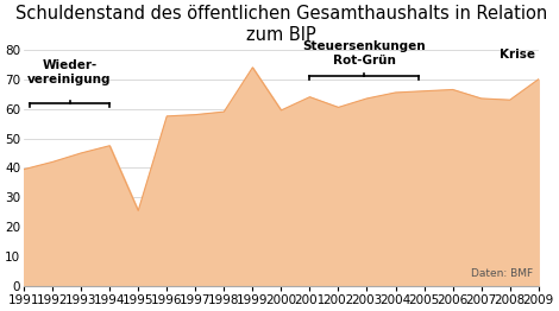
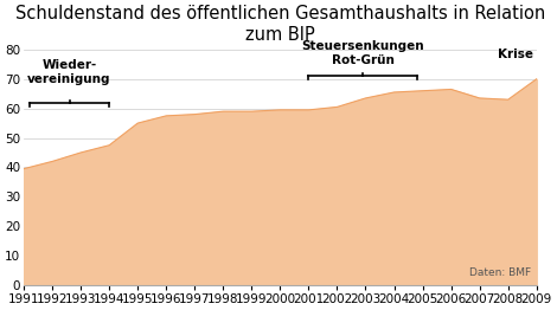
1995: 25.5 -> 55.0
1999: 74.0 -> 59.0
2001: 64.0 -> 59.5
